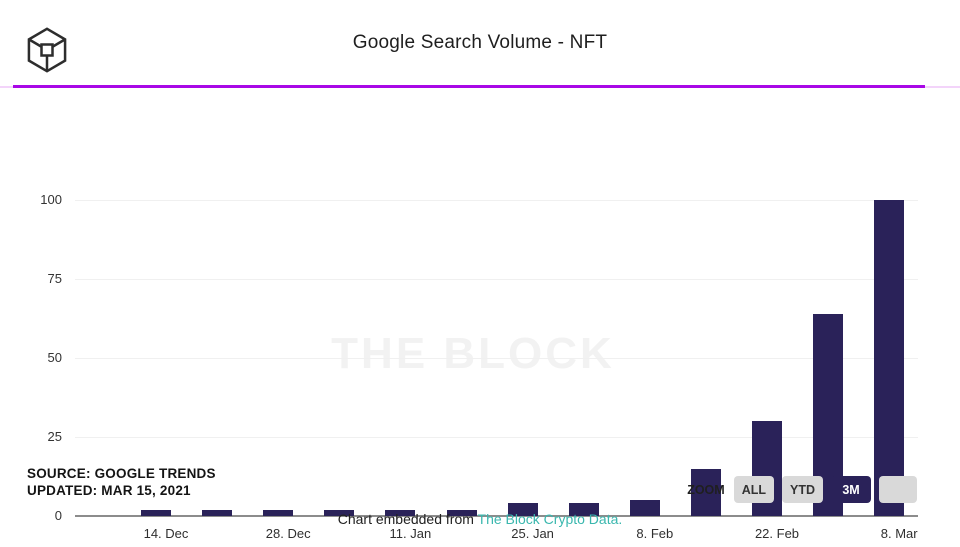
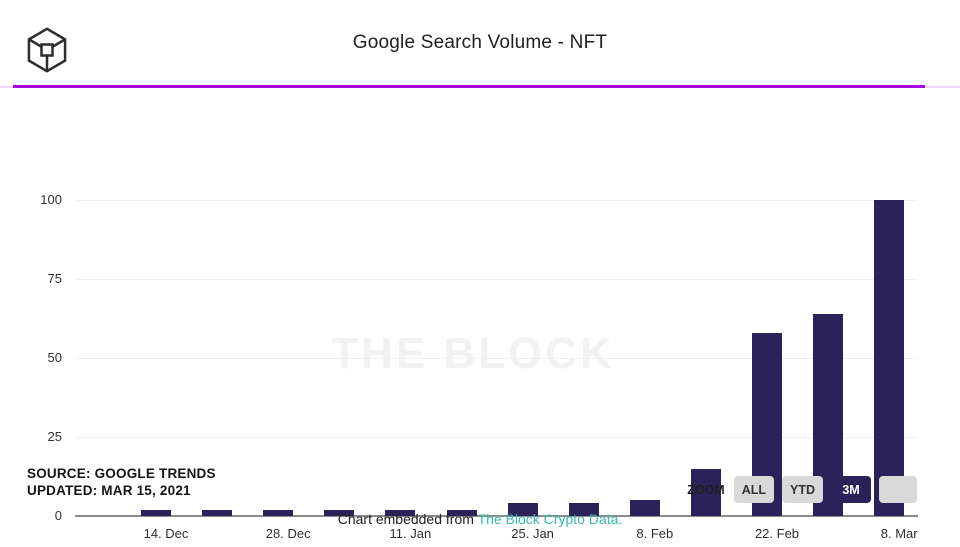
22. Feb: 30 -> 58
